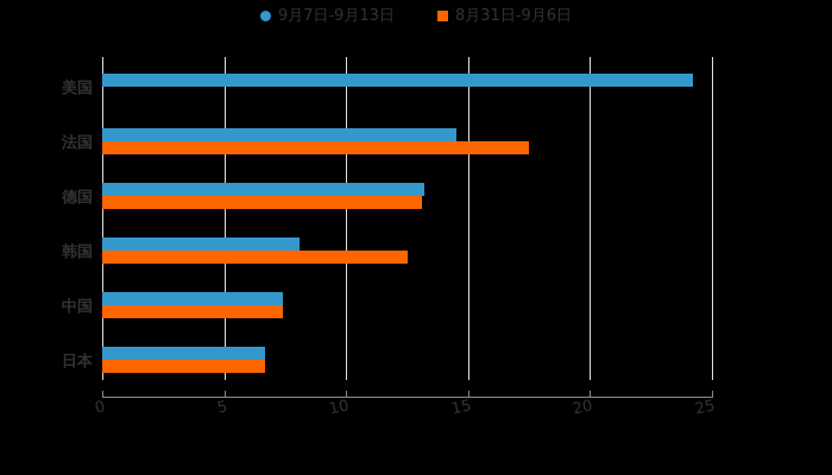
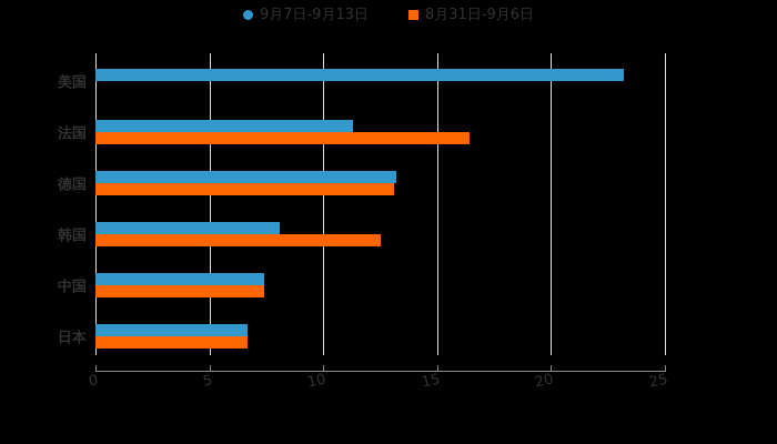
9月7日-9月13日/美国: 24.2 -> 23.2
9月7日-9月13日/法国: 14.5 -> 11.3
8月31日-9月6日/法国: 17.5 -> 16.4
